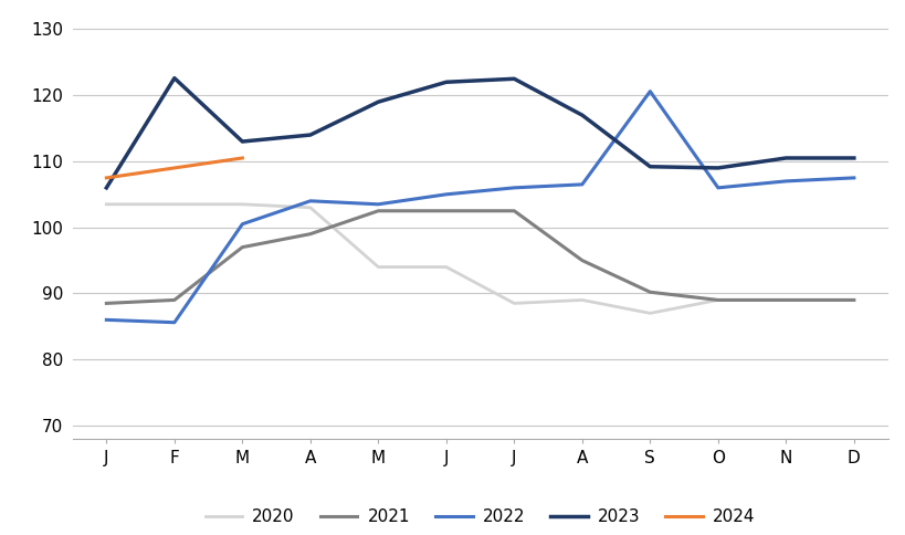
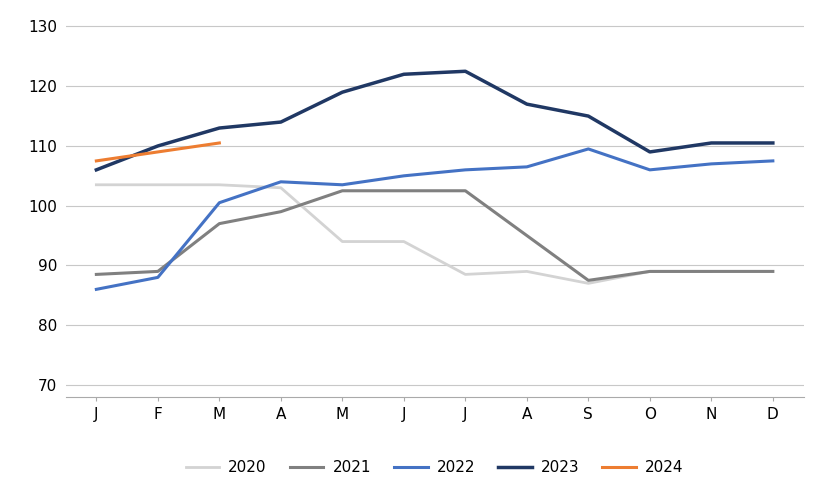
2022/F: 85.6 -> 88.0
2023/F: 122.6 -> 110.0
2021/S: 90.2 -> 87.5
2022/S: 120.6 -> 109.5
2023/S: 109.2 -> 115.0
